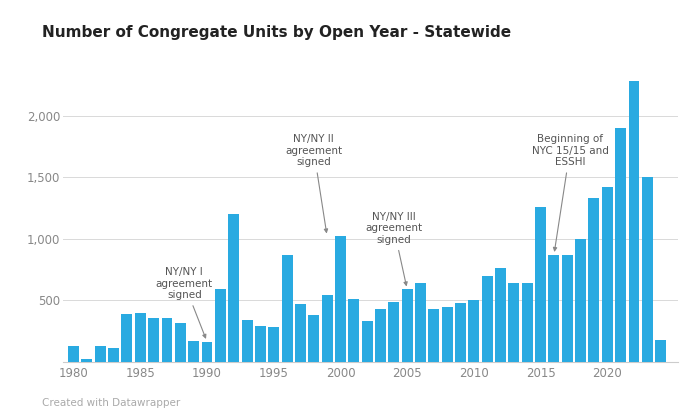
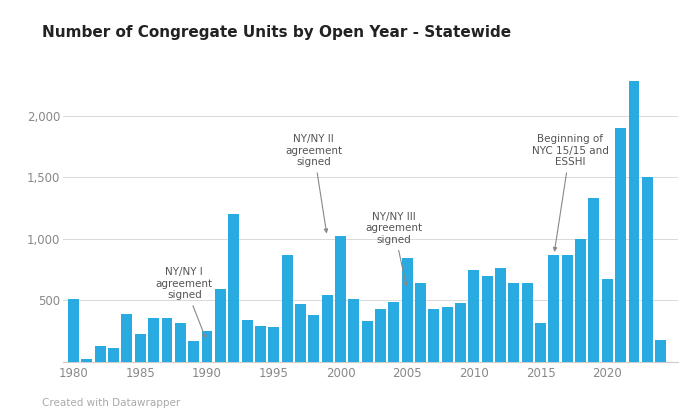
1980: 130 -> 510
1985: 400 -> 230
1990: 160 -> 250
2005: 590 -> 840
2010: 500 -> 750
2015: 1,260 -> 320
2020: 1,420 -> 670
